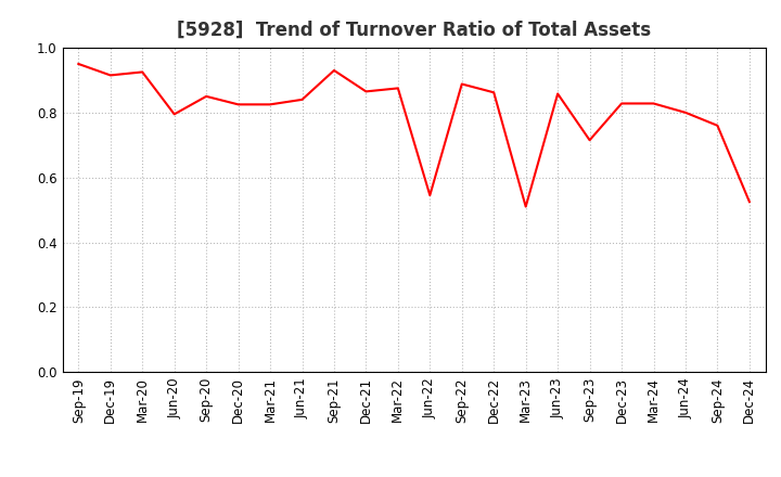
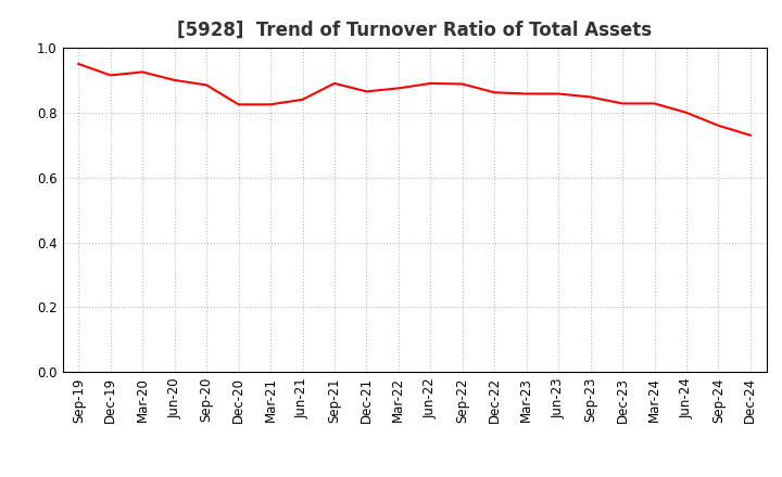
Jun-20: 0.795 -> 0.900
Sep-20: 0.850 -> 0.885
Sep-21: 0.930 -> 0.890
Jun-22: 0.545 -> 0.890
Mar-23: 0.510 -> 0.858
Sep-23: 0.715 -> 0.848
Dec-24: 0.525 -> 0.730
